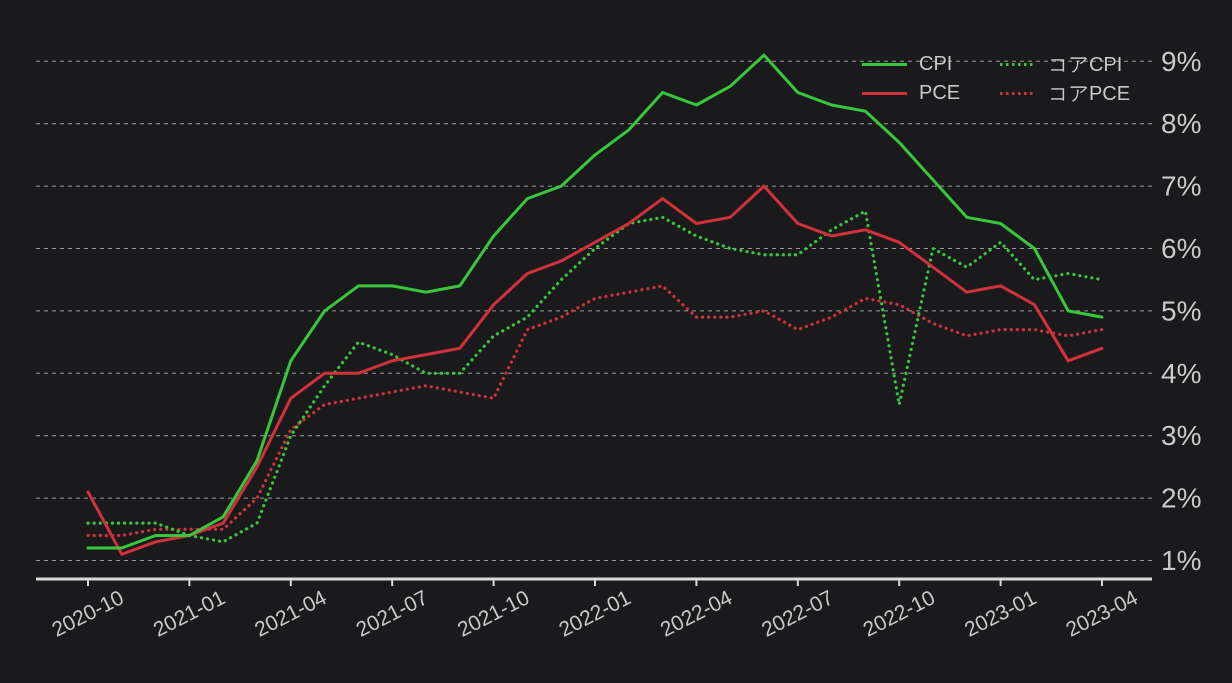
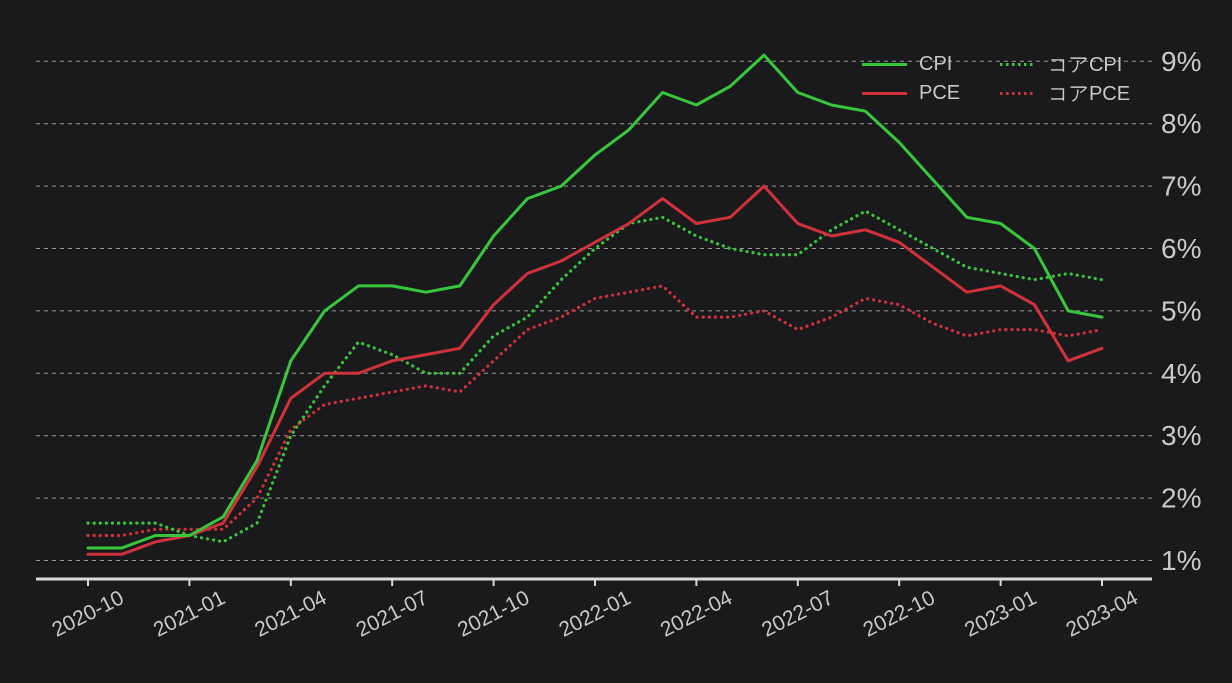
PCE/2020-10: 2.1% -> 1.1%
コアPCE/2021-10: 3.6% -> 4.2%
コアCPI/2022-10: 3.5% -> 6.3%
コアCPI/2023-01: 6.1% -> 5.6%
